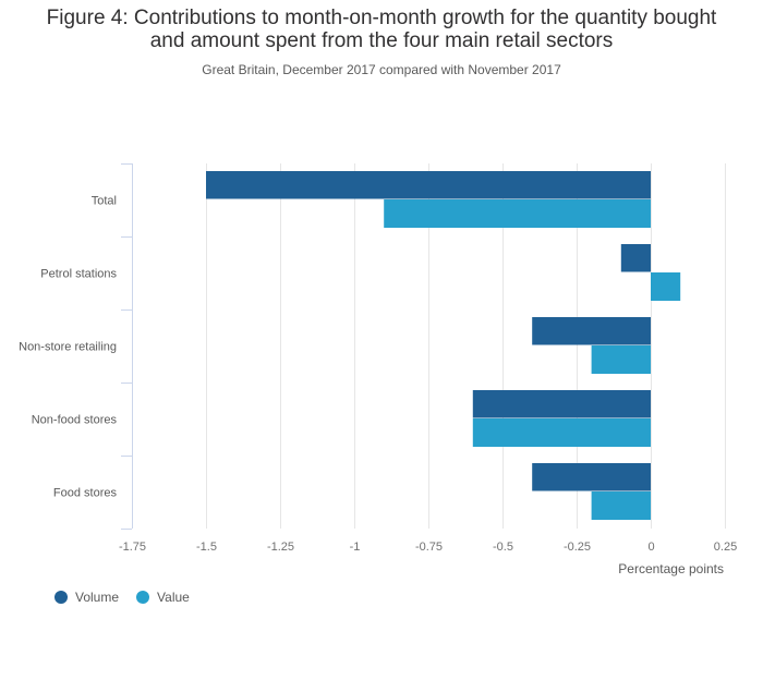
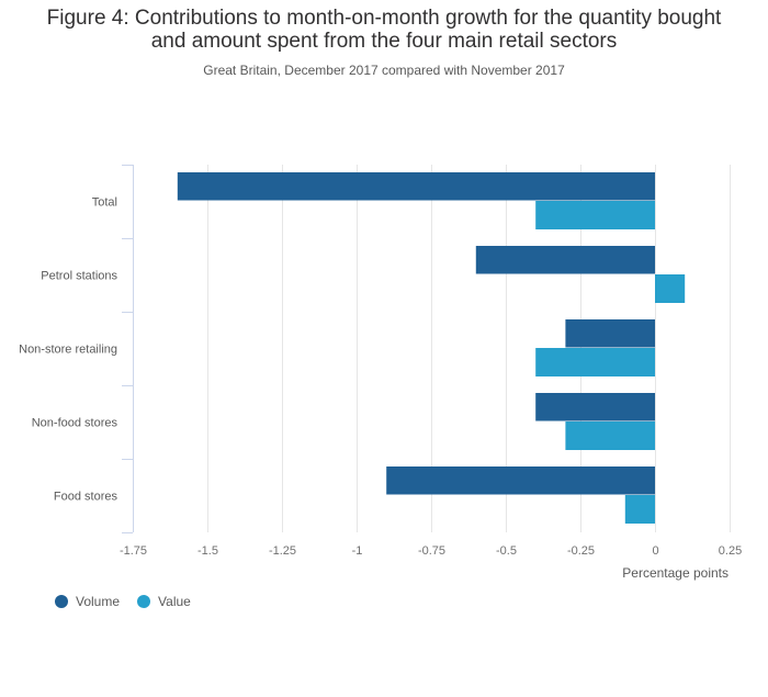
Volume/Total: -1.5 -> -1.6
Value/Total: -0.9 -> -0.4
Volume/Petrol stations: -0.1 -> -0.6
Volume/Non-store retailing: -0.4 -> -0.3
Value/Non-store retailing: -0.2 -> -0.4
Volume/Non-food stores: -0.6 -> -0.4
Value/Non-food stores: -0.6 -> -0.3
Volume/Food stores: -0.4 -> -0.9
Value/Food stores: -0.2 -> -0.1
